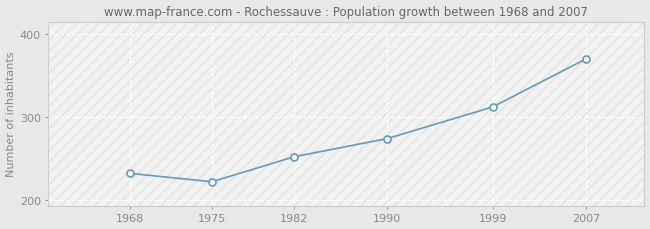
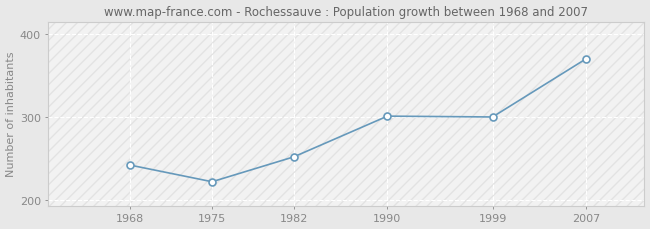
1968: 232 -> 242
1990: 274 -> 301
1999: 312 -> 300
